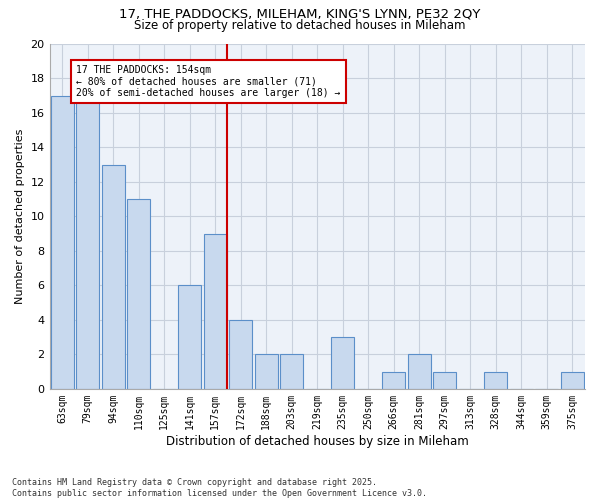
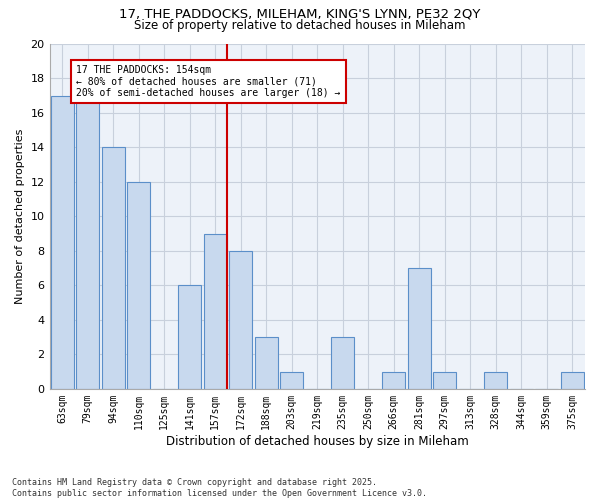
94sqm: 13 -> 14
110sqm: 11 -> 12
172sqm: 4 -> 8
188sqm: 2 -> 3
203sqm: 2 -> 1
281sqm: 2 -> 7
